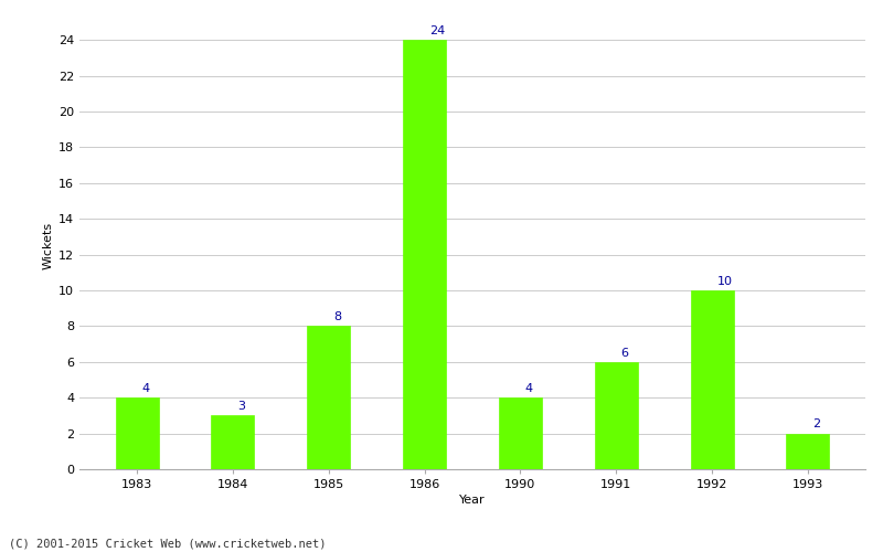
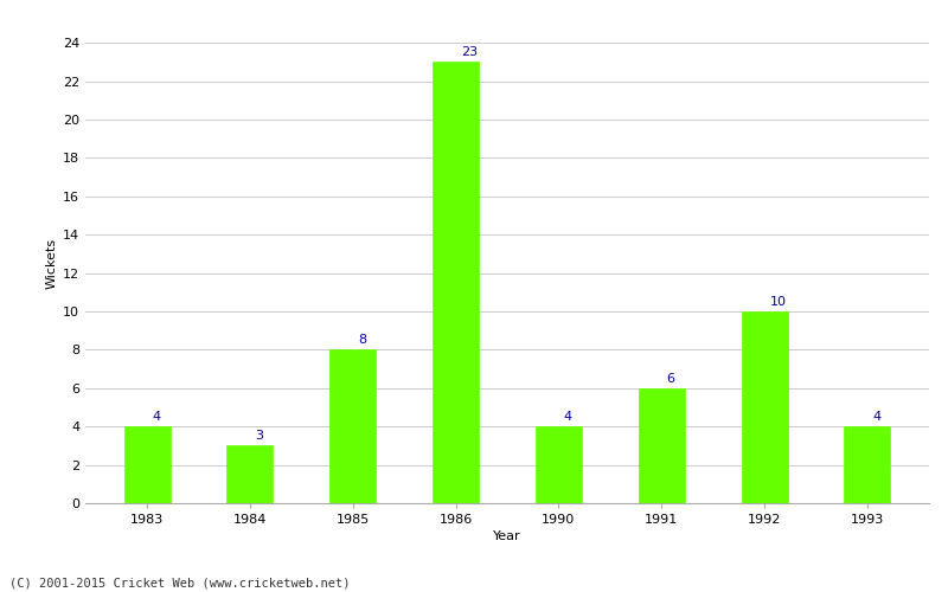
1986: 24 -> 23
1993: 2 -> 4
